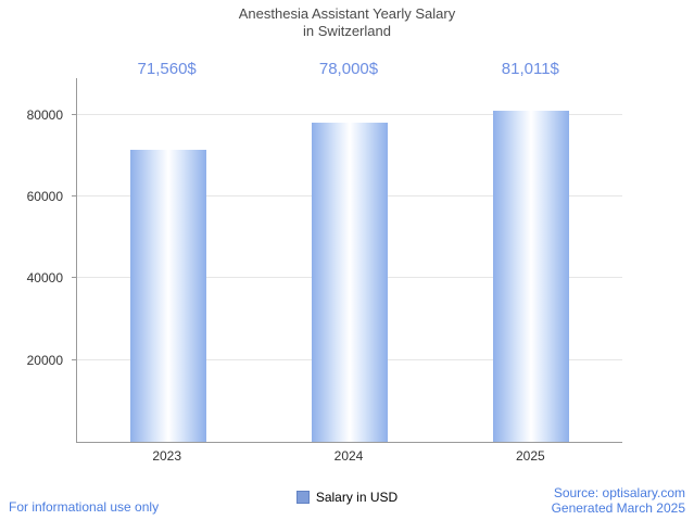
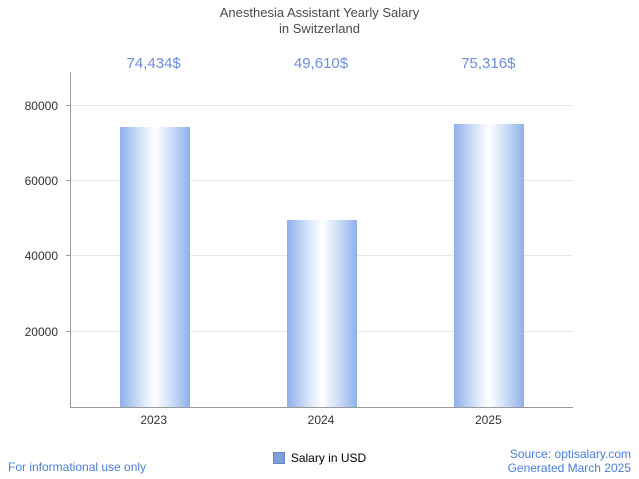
2023: 71,560 -> 74,434
2024: 78,000 -> 49,610
2025: 81,011 -> 75,316
